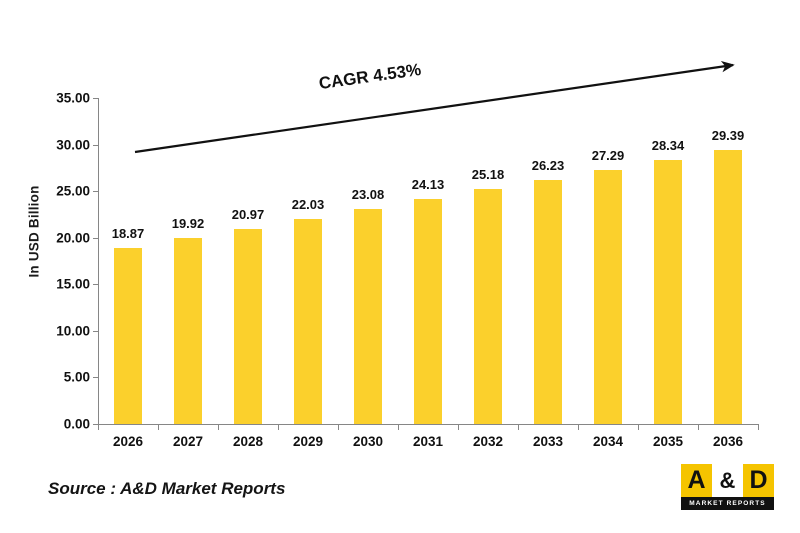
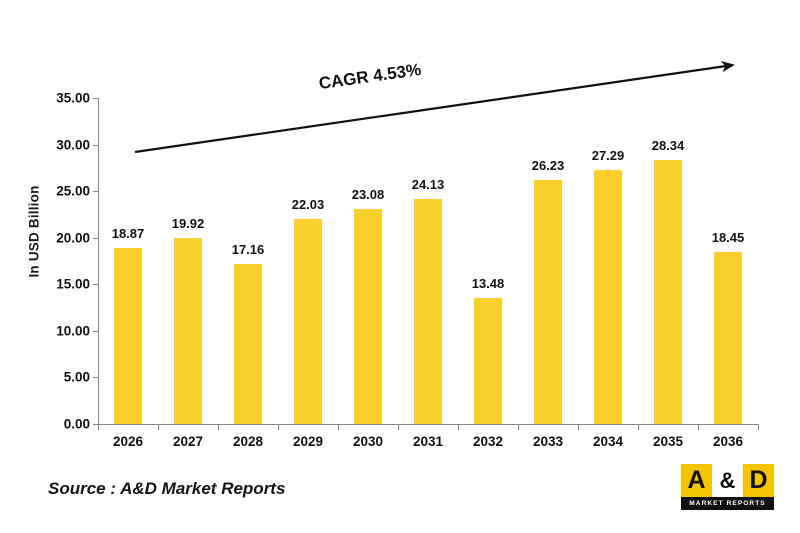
2028: 20.97 -> 17.16
2032: 25.18 -> 13.48
2036: 29.39 -> 18.45
